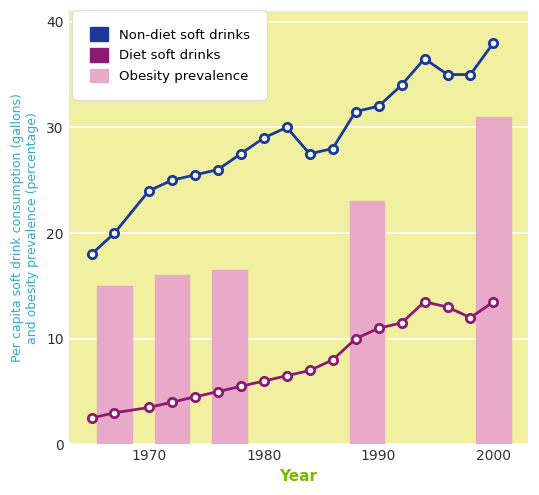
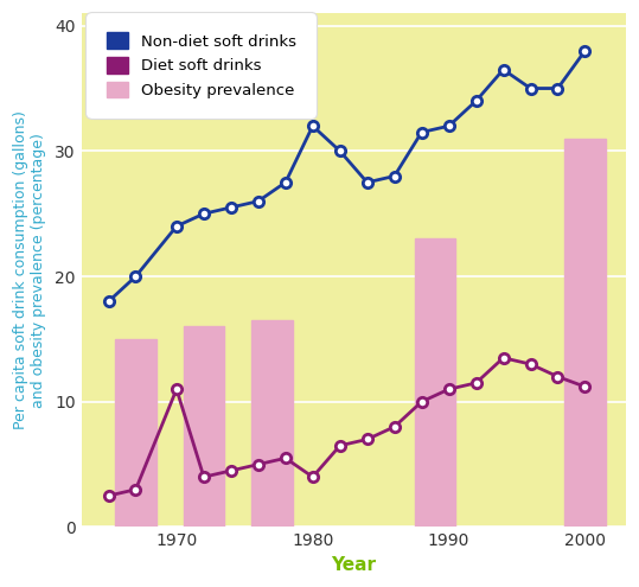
Diet soft drinks/1970: 3.5 -> 11.0
Non-diet soft drinks/1980: 29.0 -> 32.0
Diet soft drinks/1980: 6.0 -> 4.0
Diet soft drinks/2000: 13.5 -> 11.2
